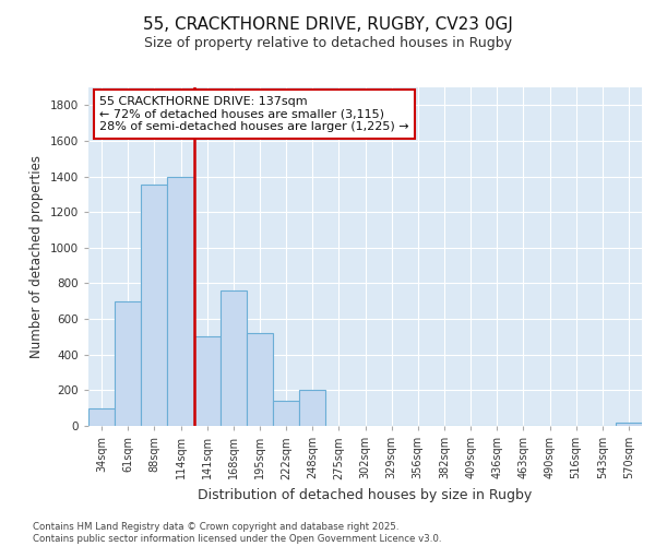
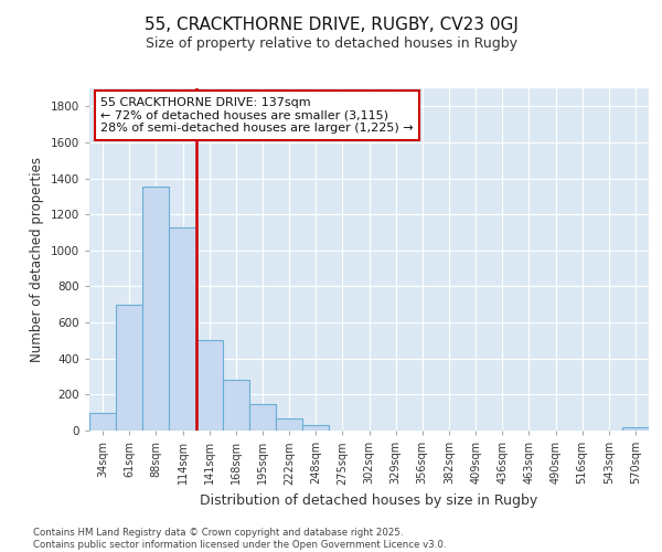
114sqm: 1400 -> 1130
168sqm: 760 -> 280
195sqm: 520 -> 140
222sqm: 140 -> 60
248sqm: 200 -> 30
